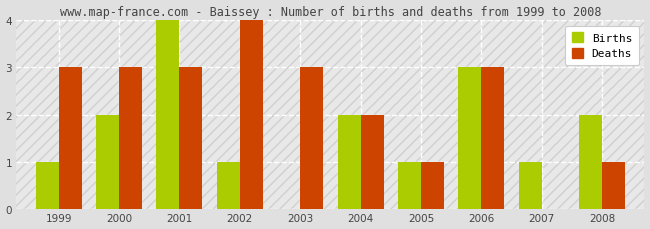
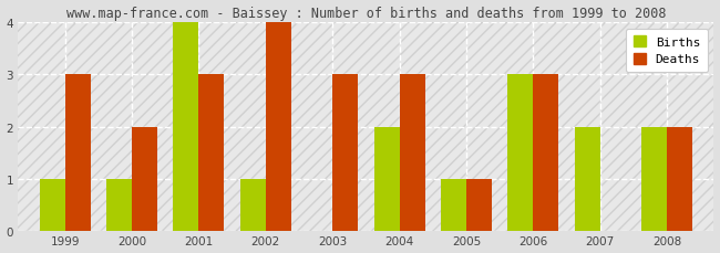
Births/2000: 2 -> 1
Deaths/2000: 3 -> 2
Deaths/2004: 2 -> 3
Births/2007: 1 -> 2
Deaths/2008: 1 -> 2
